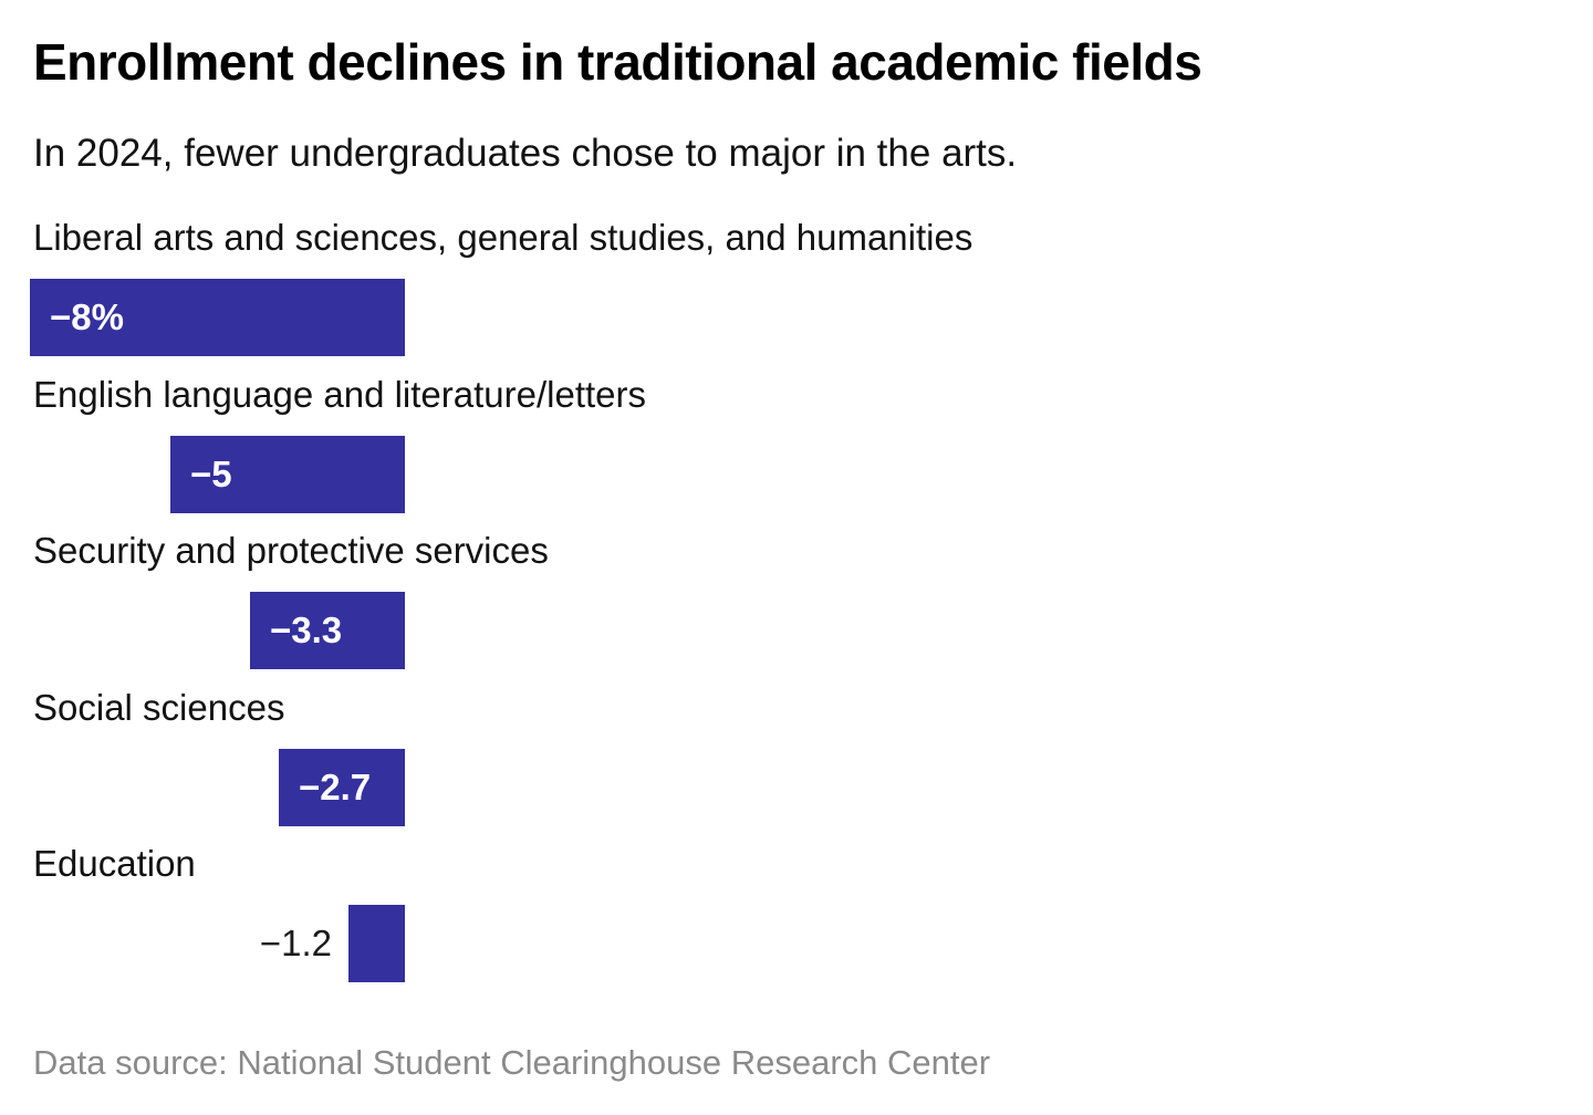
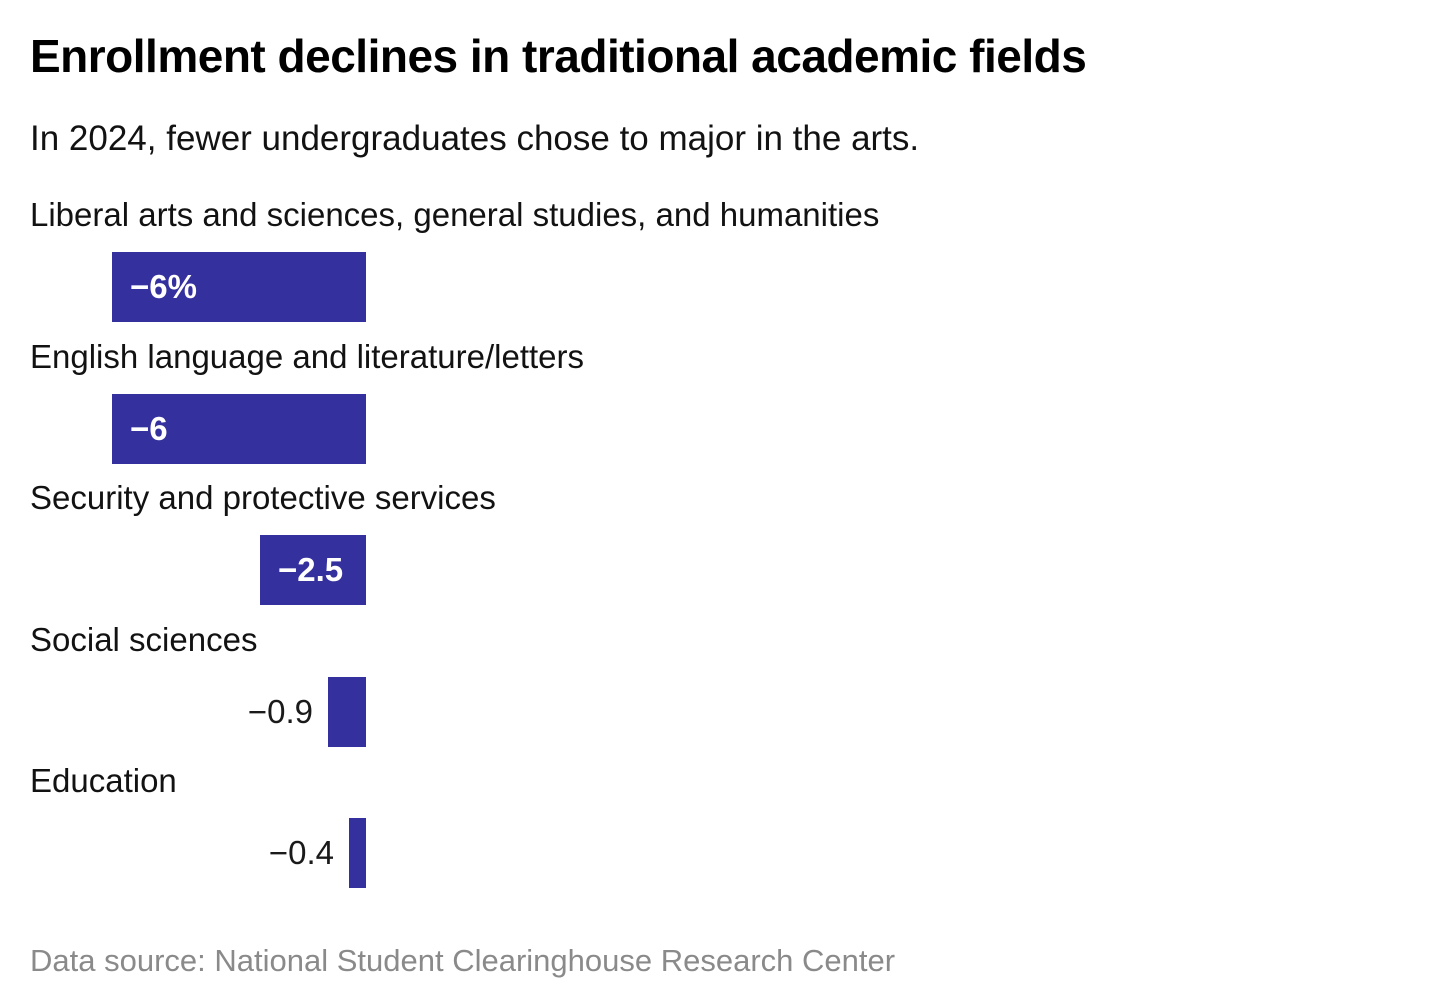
Liberal arts and sciences, general studies, and humanities: −8% -> −6%
English language and literature/letters: −5 -> −6
Security and protective services: −3.3 -> −2.5
Social sciences: −2.7 -> −0.9
Education: −1.2 -> −0.4
